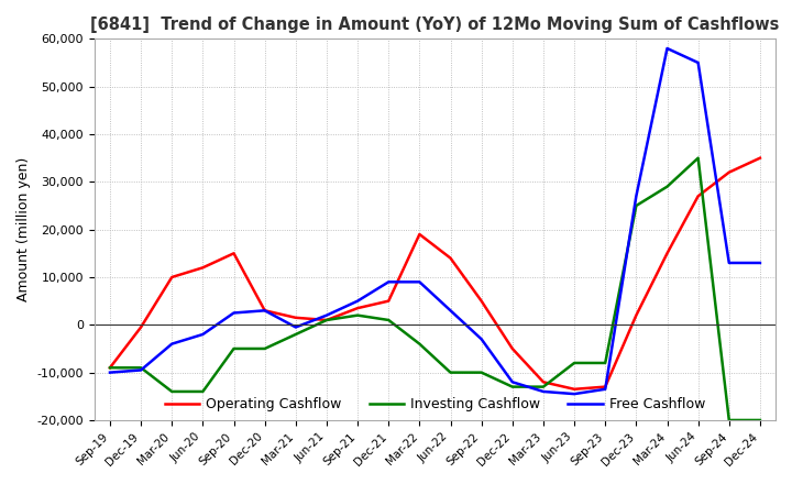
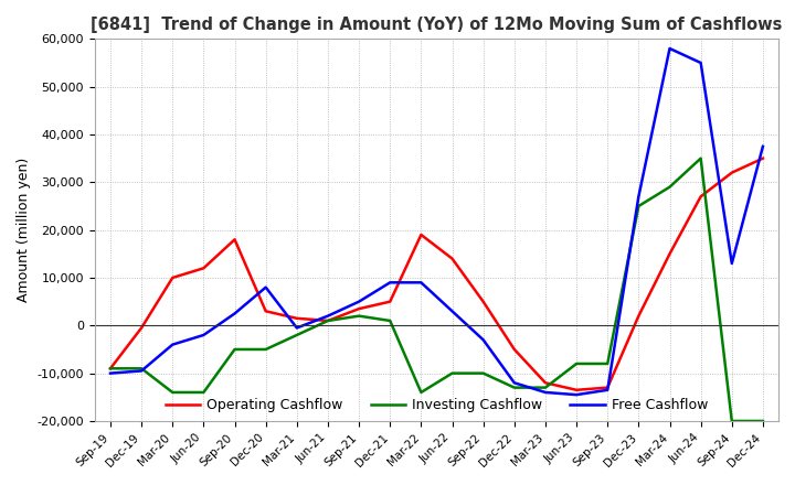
Operating Cashflow/Sep-20: 15,000 -> 18,000
Free Cashflow/Dec-20: 3,000 -> 8,000
Investing Cashflow/Mar-22: -4,000 -> -14,000
Free Cashflow/Dec-24: 13,000 -> 37,500
